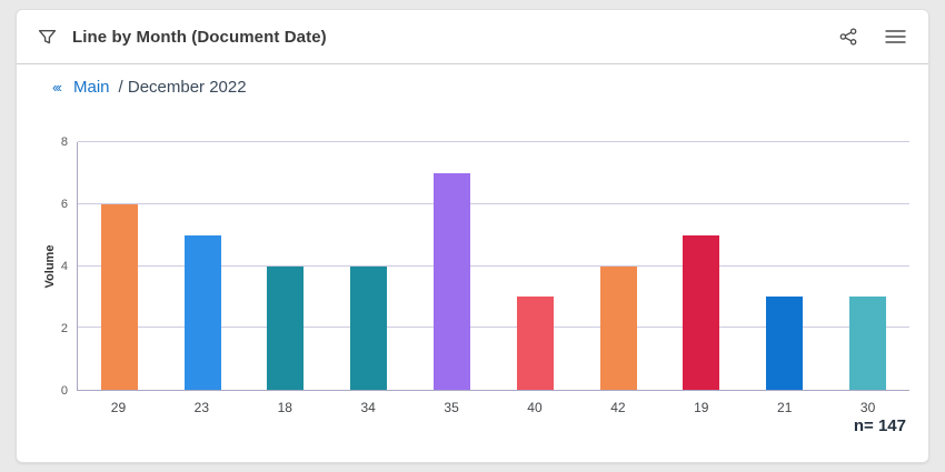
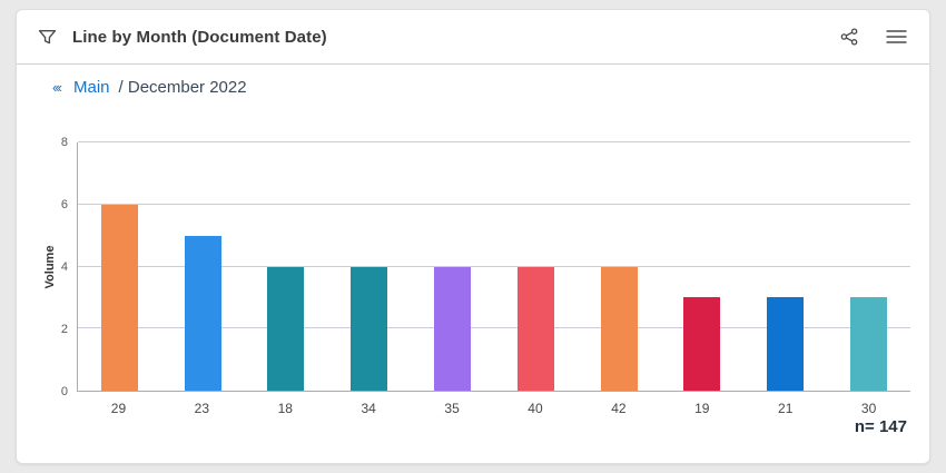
35: 7 -> 4
40: 3 -> 4
19: 5 -> 3
